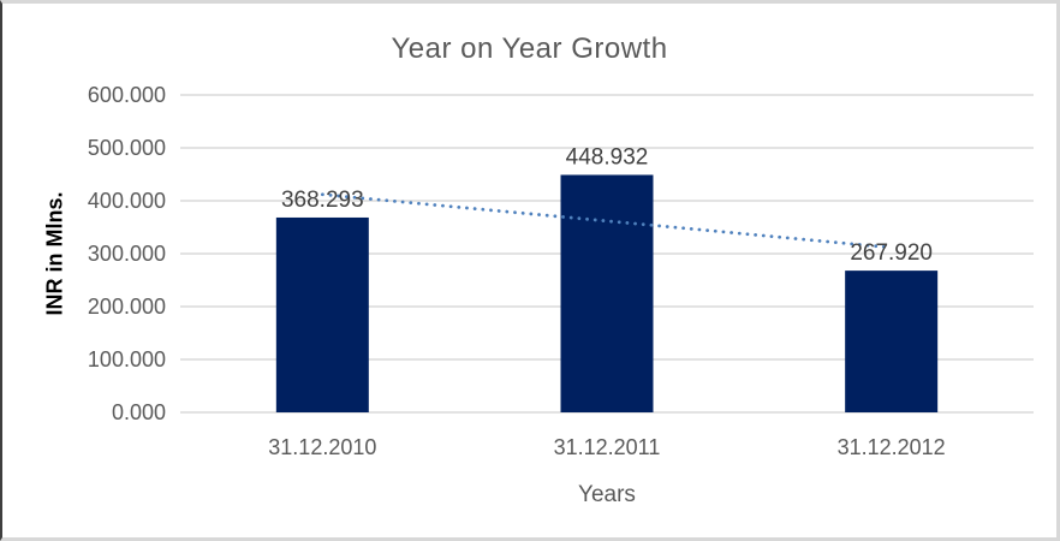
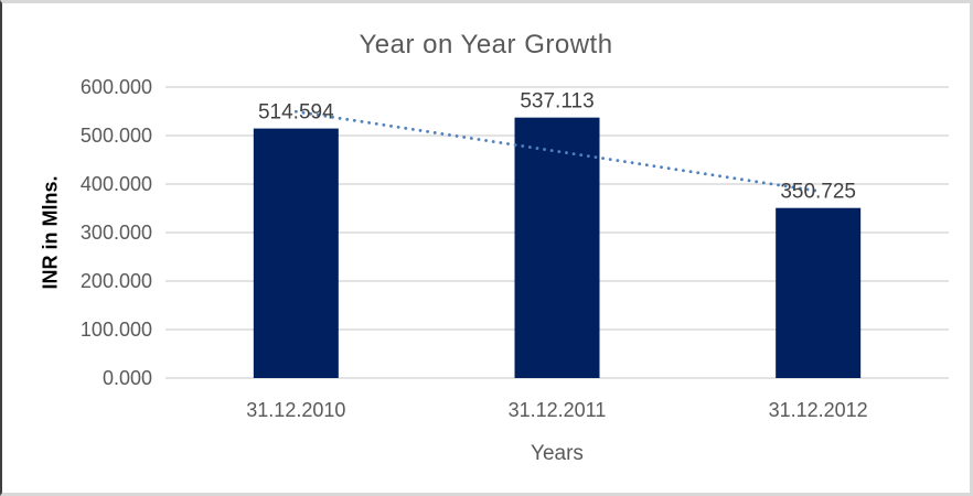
31.12.2010: 368.293 -> 514.594
31.12.2011: 448.932 -> 537.113
31.12.2012: 267.920 -> 350.725
